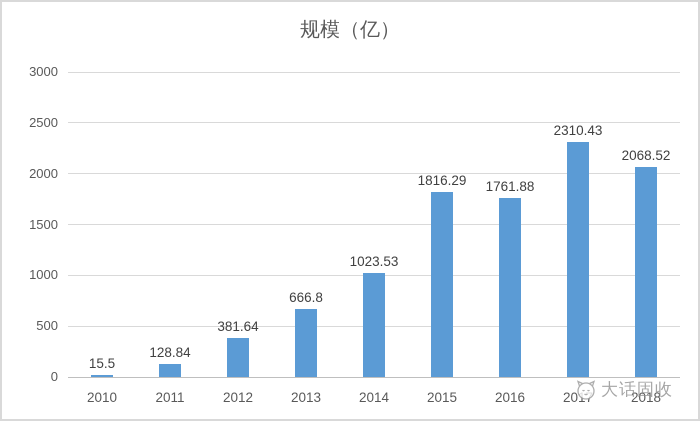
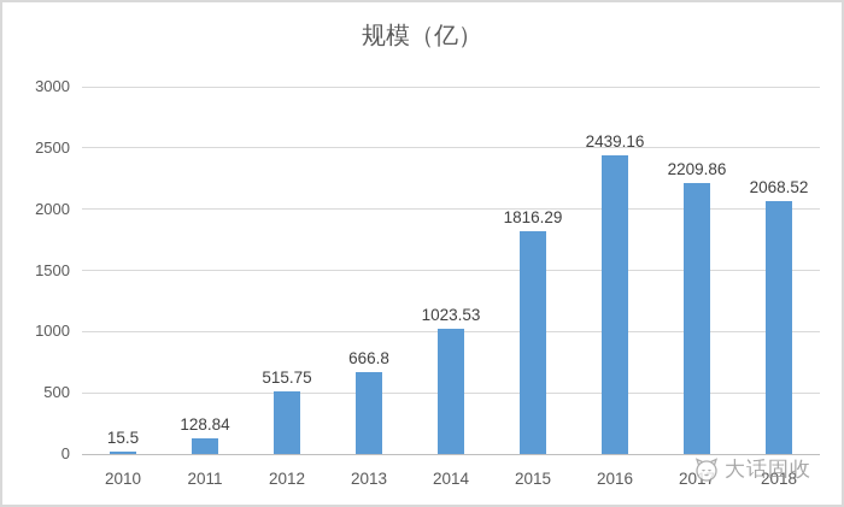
2012: 381.64 -> 515.75
2016: 1761.88 -> 2439.16
2017: 2310.43 -> 2209.86
